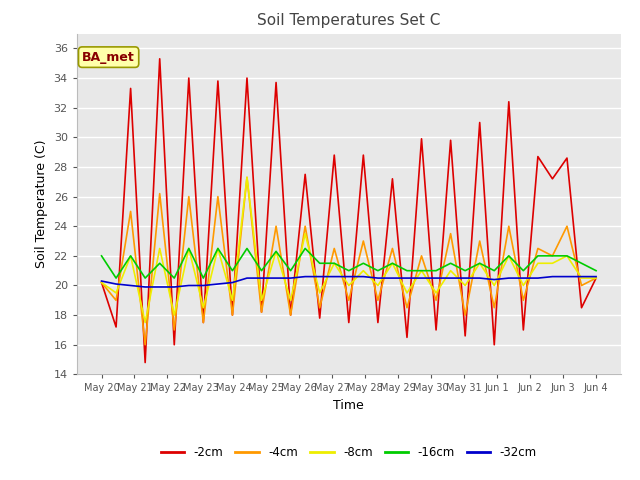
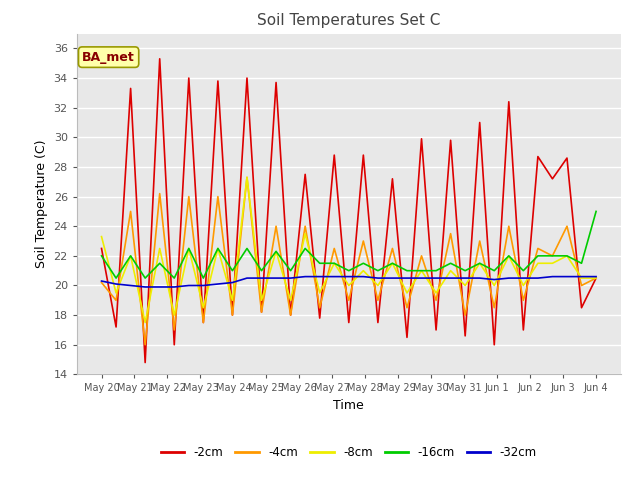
-2cm/May 20: 20.2 -> 22.5
-8cm/May 20: 20.2 -> 23.3
-16cm/Jun 4: 21.0 -> 25.0
